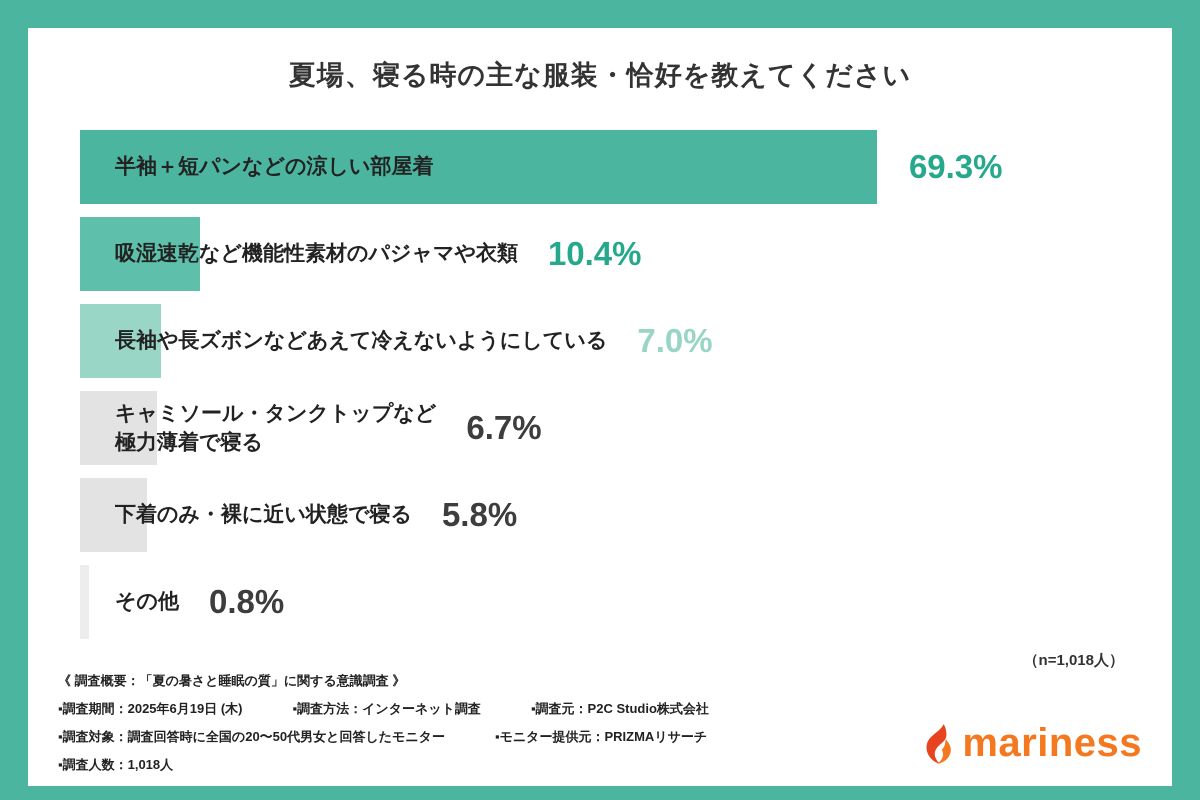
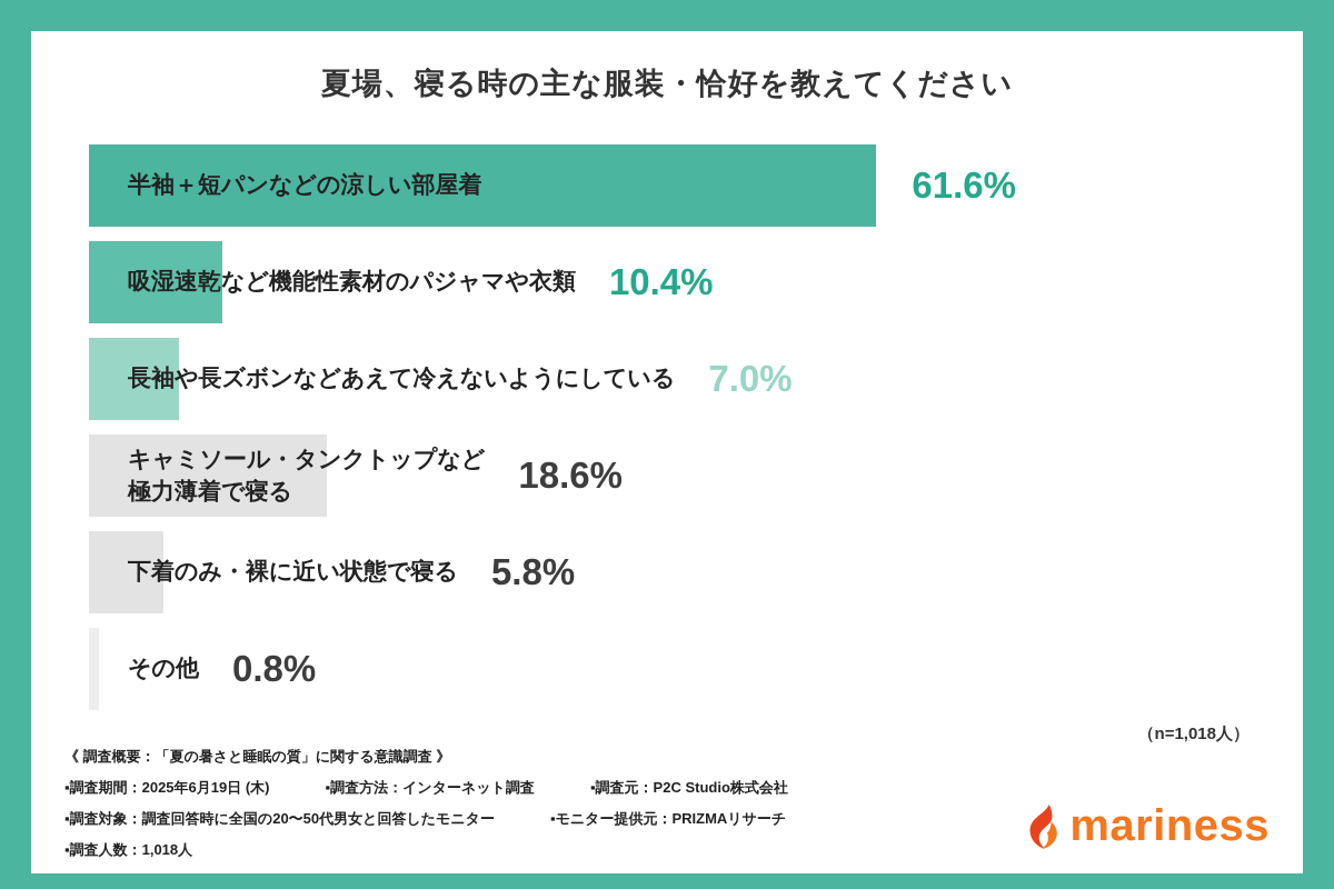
半袖＋短パンなどの涼しい部屋着: 69.3% -> 61.6%
キャミソール・タンクトップなど 極力薄着で寝る: 6.7% -> 18.6%
